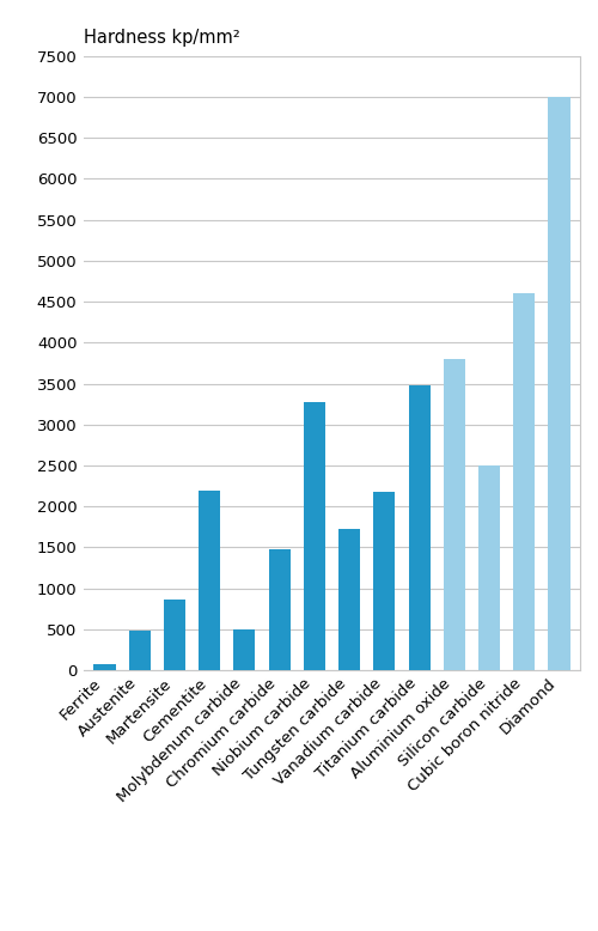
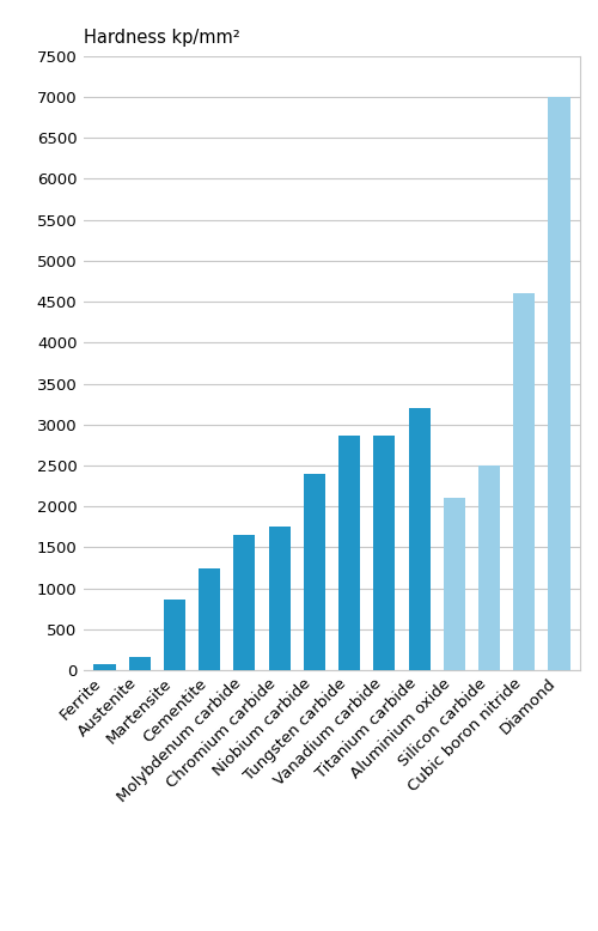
Austenite: 480 -> 170
Cementite: 2200 -> 1250
Molybdenum carbide: 500 -> 1650
Chromium carbide: 1480 -> 1750
Niobium carbide: 3280 -> 2400
Tungsten carbide: 1720 -> 2870
Vanadium carbide: 2180 -> 2870
Titanium carbide: 3480 -> 3200
Aluminium oxide: 3800 -> 2100
